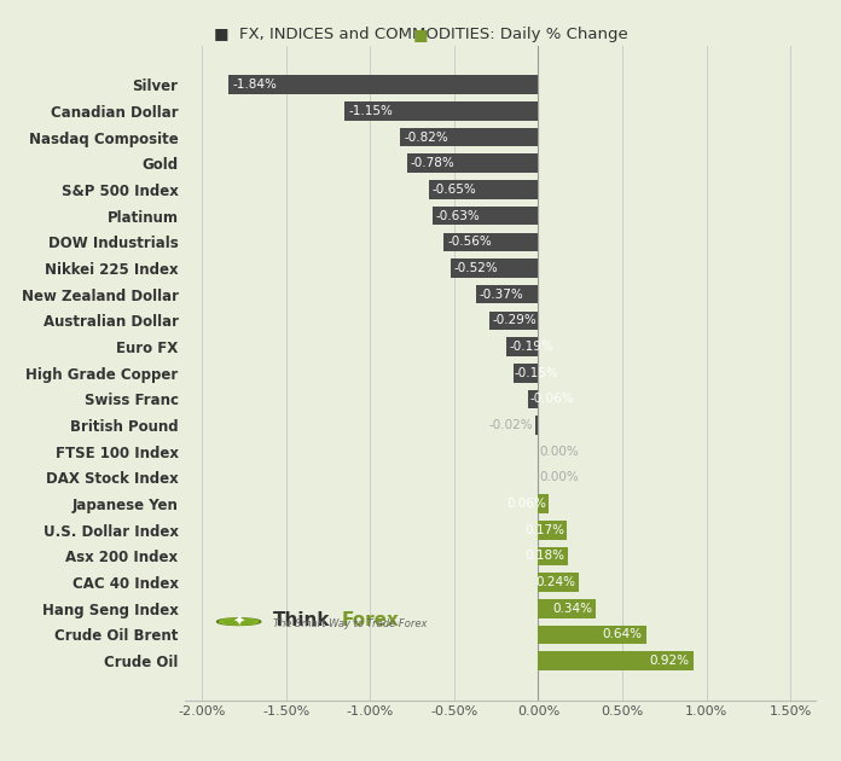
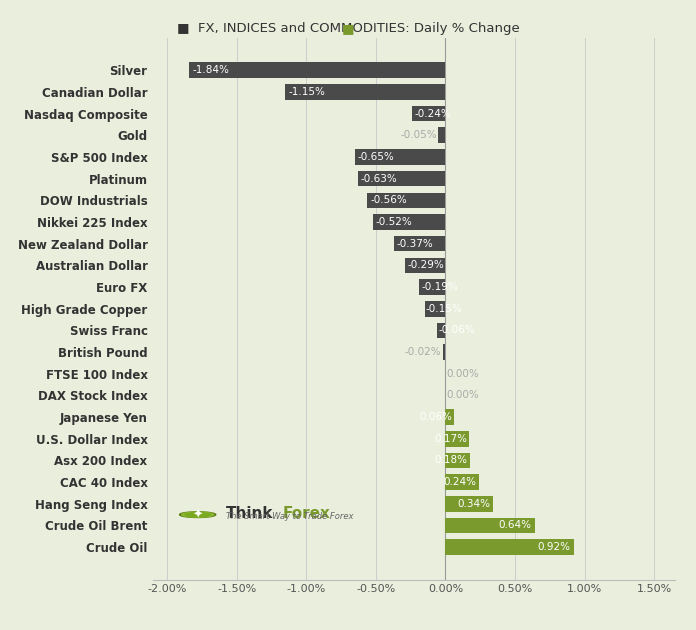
Nasdaq Composite: -0.82% -> -0.24%
Gold: -0.78% -> -0.05%
